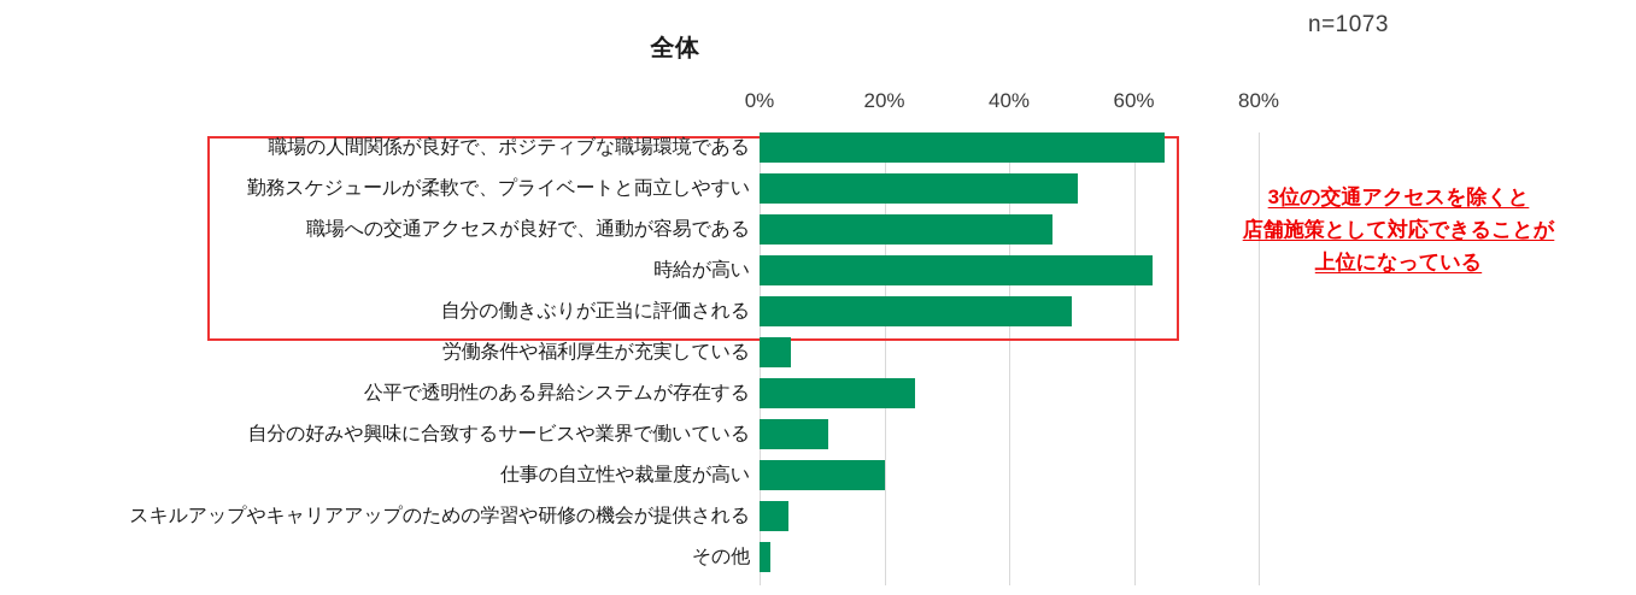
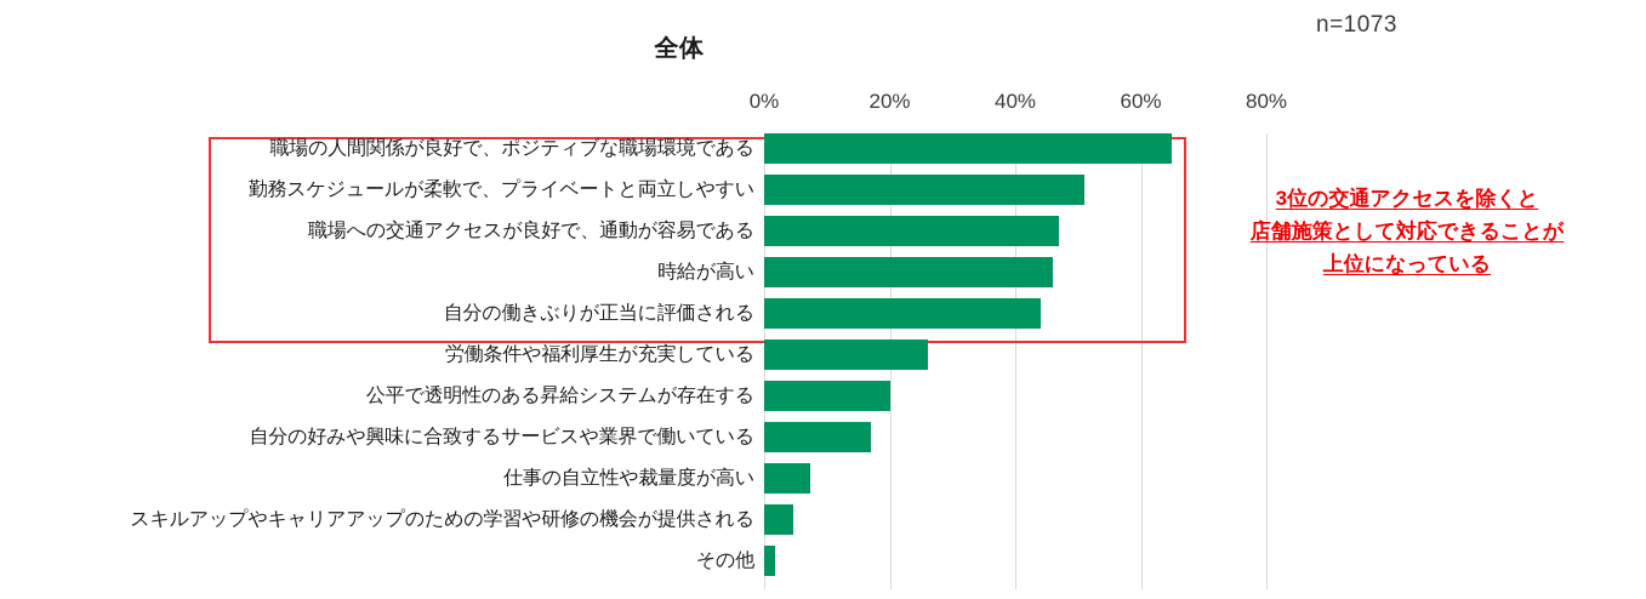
時給が高い: 63% -> 46%
自分の働きぶりが正当に評価される: 50% -> 44%
労働条件や福利厚生が充実している: 5% -> 26%
公平で透明性のある昇給システムが存在する: 25% -> 20%
自分の好みや興味に合致するサービスや業界で働いている: 11% -> 17%
仕事の自立性や裁量度が高い: 20% -> 7%
